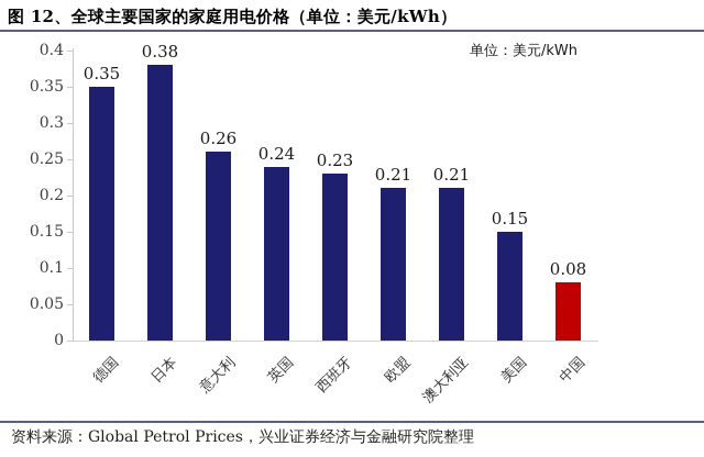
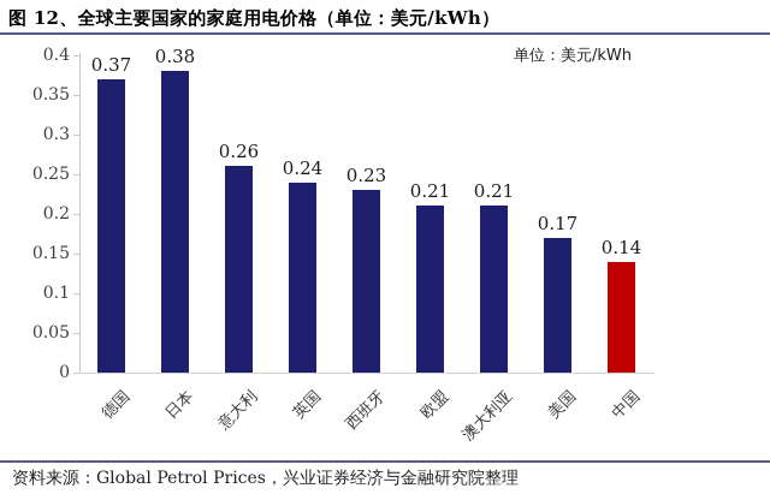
德国: 0.35 -> 0.37
美国: 0.15 -> 0.17
中国: 0.08 -> 0.14
